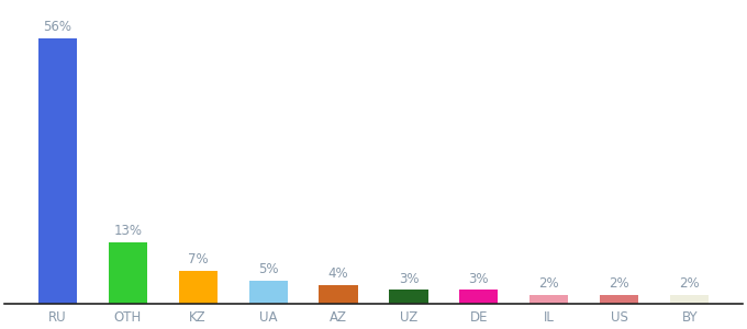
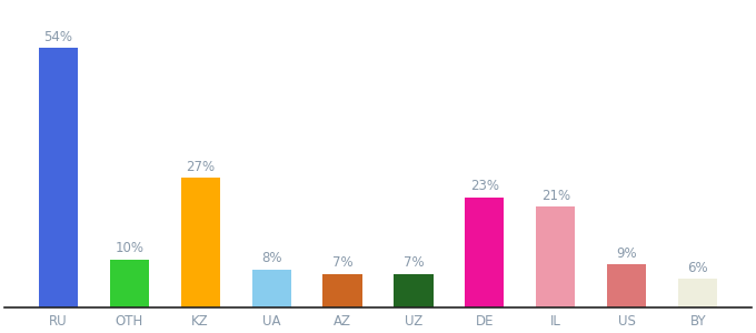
RU: 56% -> 54%
OTH: 13% -> 10%
KZ: 7% -> 27%
UA: 5% -> 8%
AZ: 4% -> 7%
UZ: 3% -> 7%
DE: 3% -> 23%
IL: 2% -> 21%
US: 2% -> 9%
BY: 2% -> 6%
